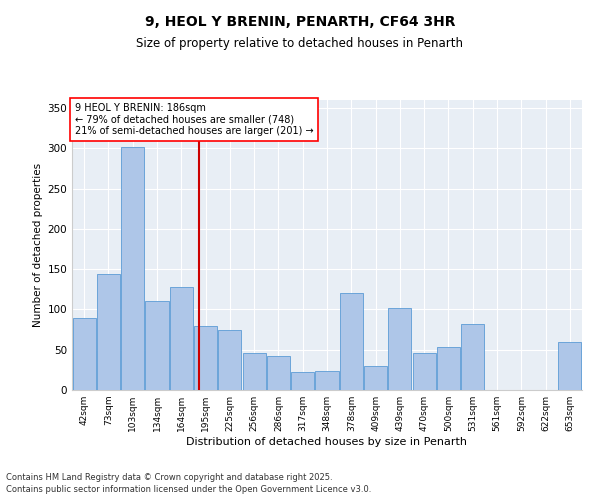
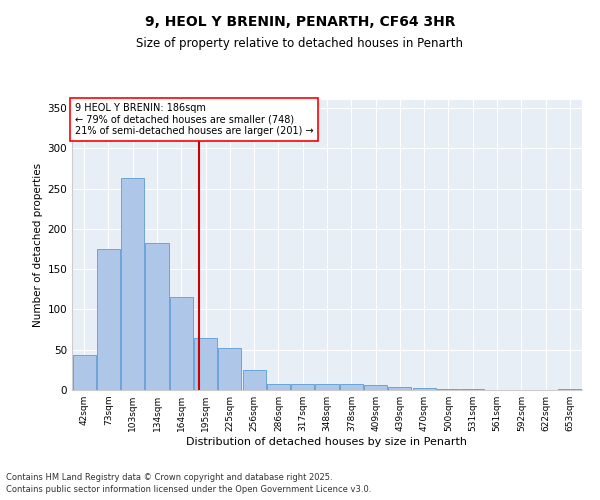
42sqm: 90 -> 43
73sqm: 144 -> 175
103sqm: 302 -> 263
134sqm: 110 -> 183
164sqm: 128 -> 115
195sqm: 80 -> 65
225sqm: 74 -> 52
256sqm: 46 -> 25
286sqm: 42 -> 7
317sqm: 22 -> 7
348sqm: 24 -> 8
378sqm: 120 -> 7
409sqm: 30 -> 6
439sqm: 102 -> 4
470sqm: 46 -> 3
500sqm: 54 -> 1
531sqm: 82 -> 1
653sqm: 60 -> 1
